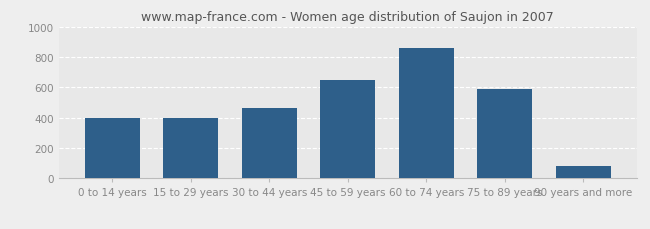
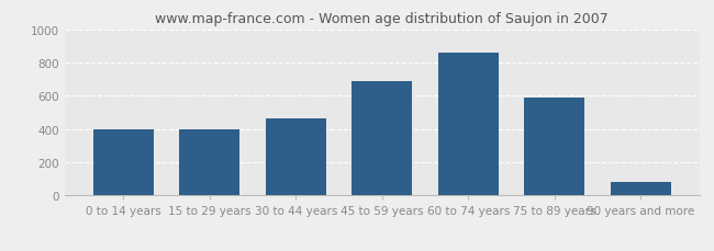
45 to 59 years: 650 -> 680
